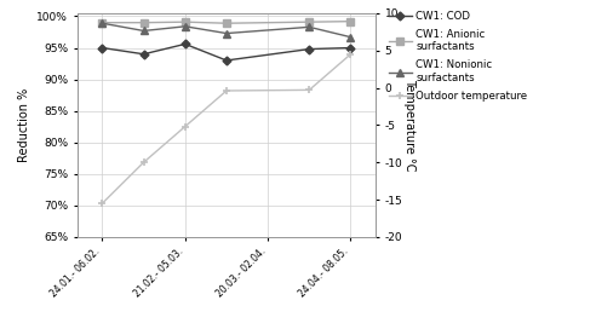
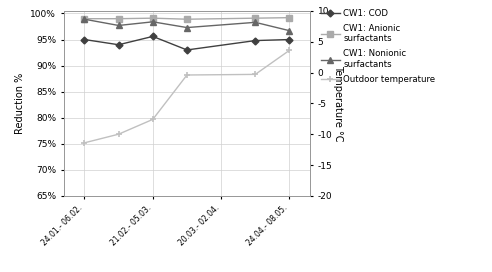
Outdoor temperature/24.01.- 06.02.: -15.5 -> -11.4
Outdoor temperature/21.02.- 05.03.: -5.2 -> -7.6
Outdoor temperature/24.04.- 08.05.: 4.5 -> 3.6
